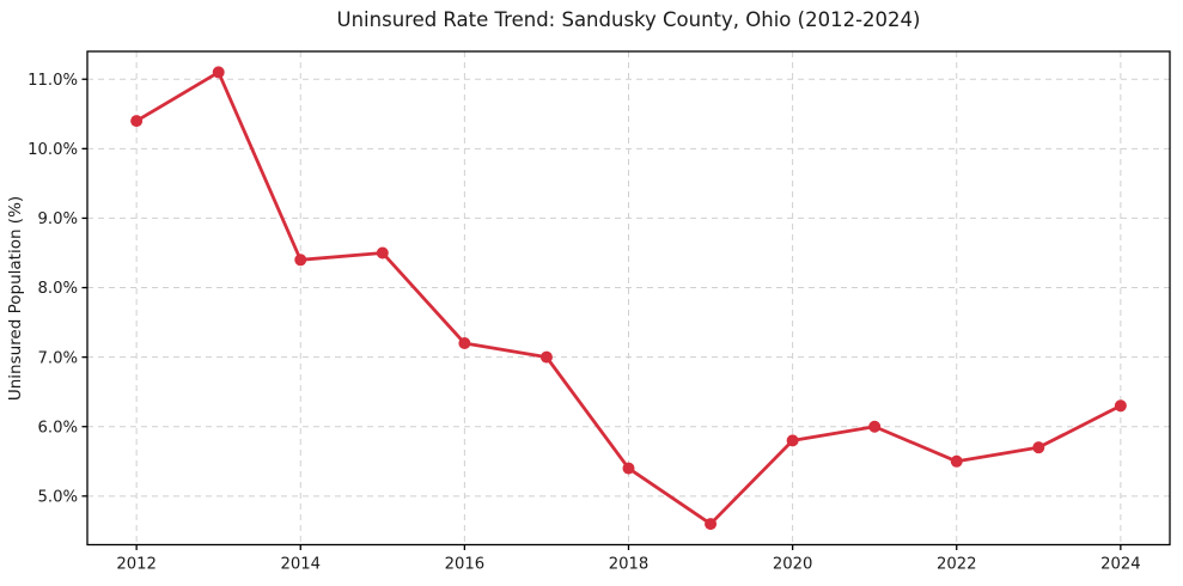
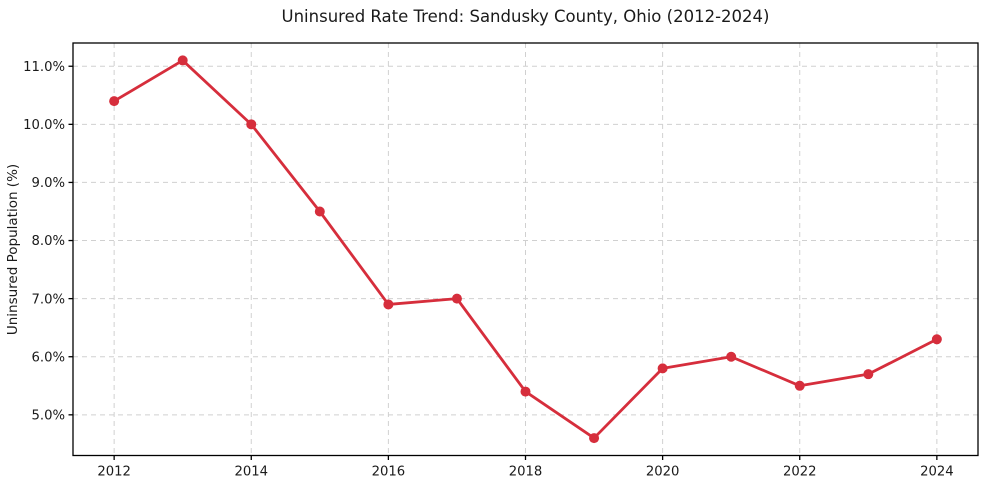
2014: 8.4% -> 10.0%
2016: 7.2% -> 6.9%
